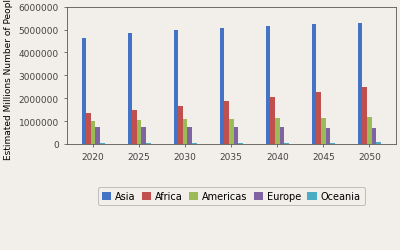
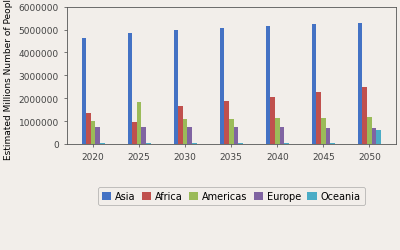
Africa/2025: 1500000 -> 950000
Americas/2025: 1060000 -> 1850000
Oceania/2050: 70000 -> 600000
